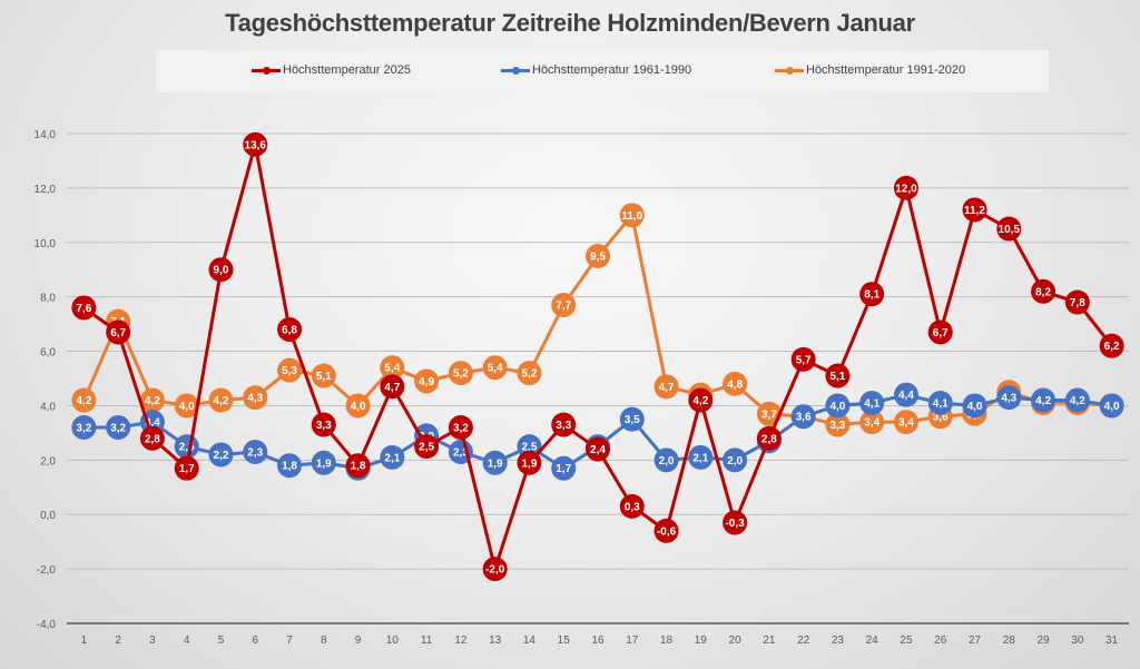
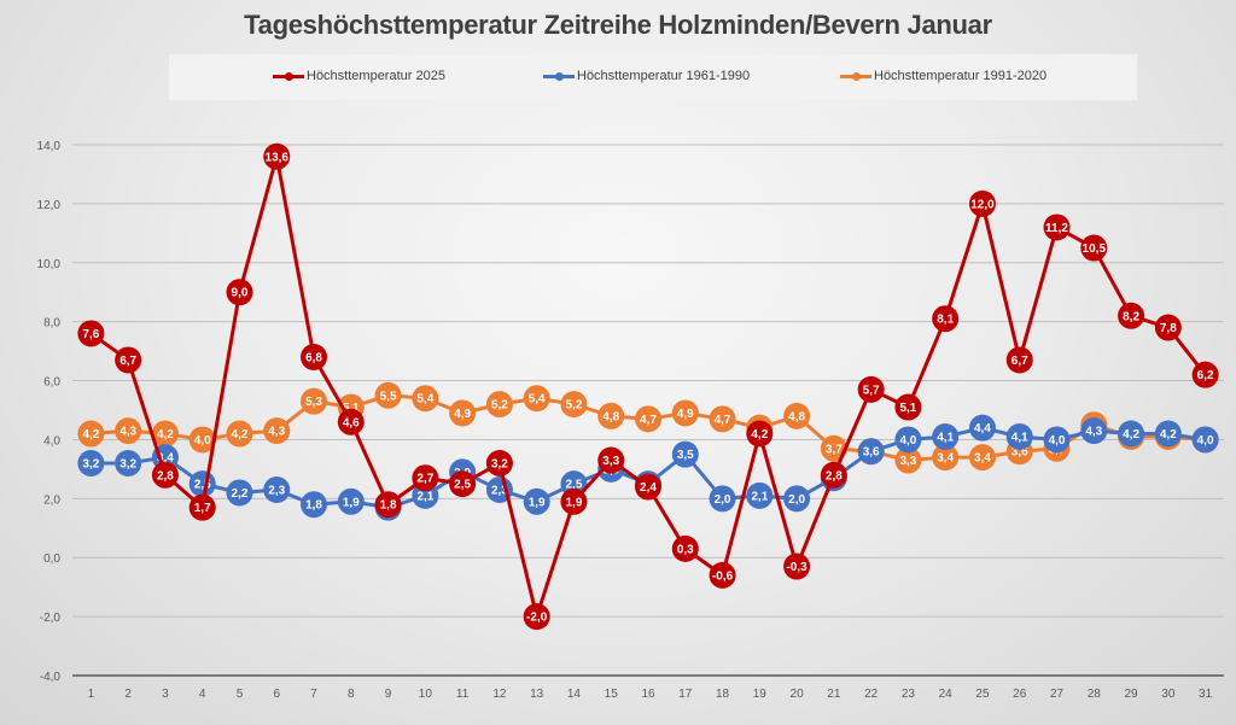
Höchsttemperatur 1991-2020/2: 7,1 -> 4,3
Höchsttemperatur 2025/8: 3,3 -> 4,6
Höchsttemperatur 1991-2020/9: 4,0 -> 5,5
Höchsttemperatur 2025/10: 4,7 -> 2,7
Höchsttemperatur 1991-2020/15: 7,7 -> 4,8
Höchsttemperatur 1961-1990/15: 1,7 -> 3,0
Höchsttemperatur 1991-2020/16: 9,5 -> 4,7
Höchsttemperatur 1991-2020/17: 11,0 -> 4,9
